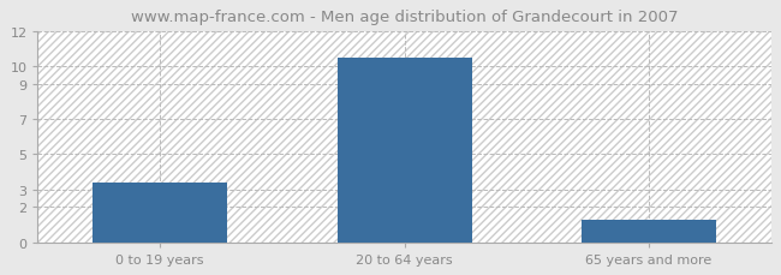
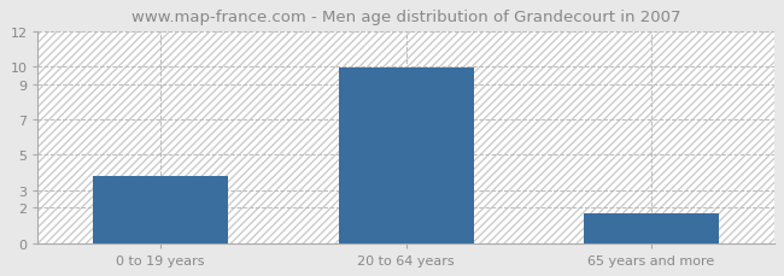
0 to 19 years: 3.4 -> 3.8
20 to 64 years: 10.5 -> 9.9
65 years and more: 1.3 -> 1.7
